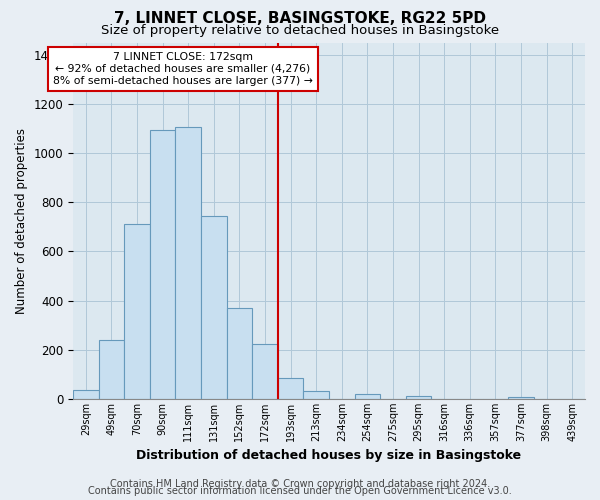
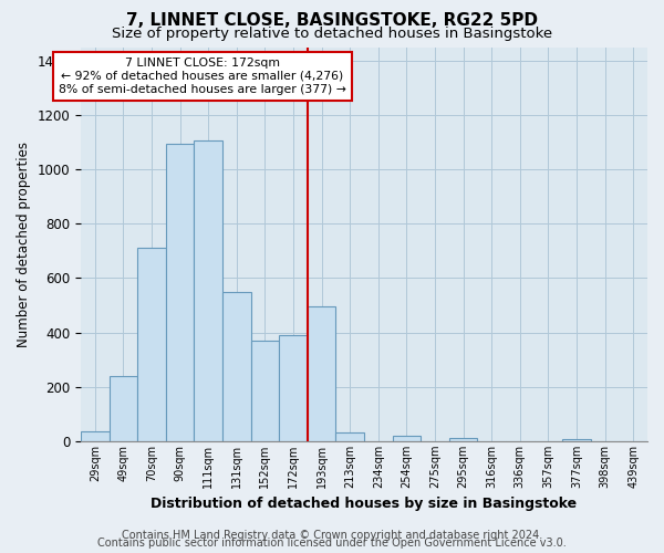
131sqm: 745 -> 550
172sqm: 225 -> 390
193sqm: 87 -> 495
